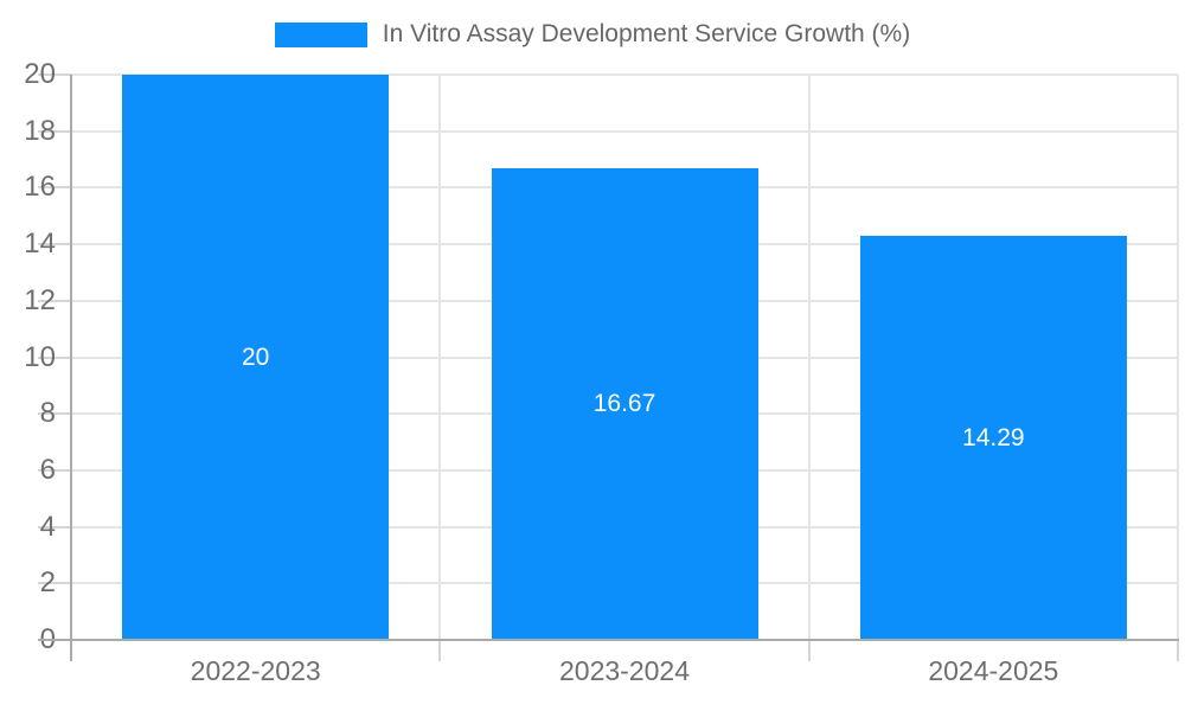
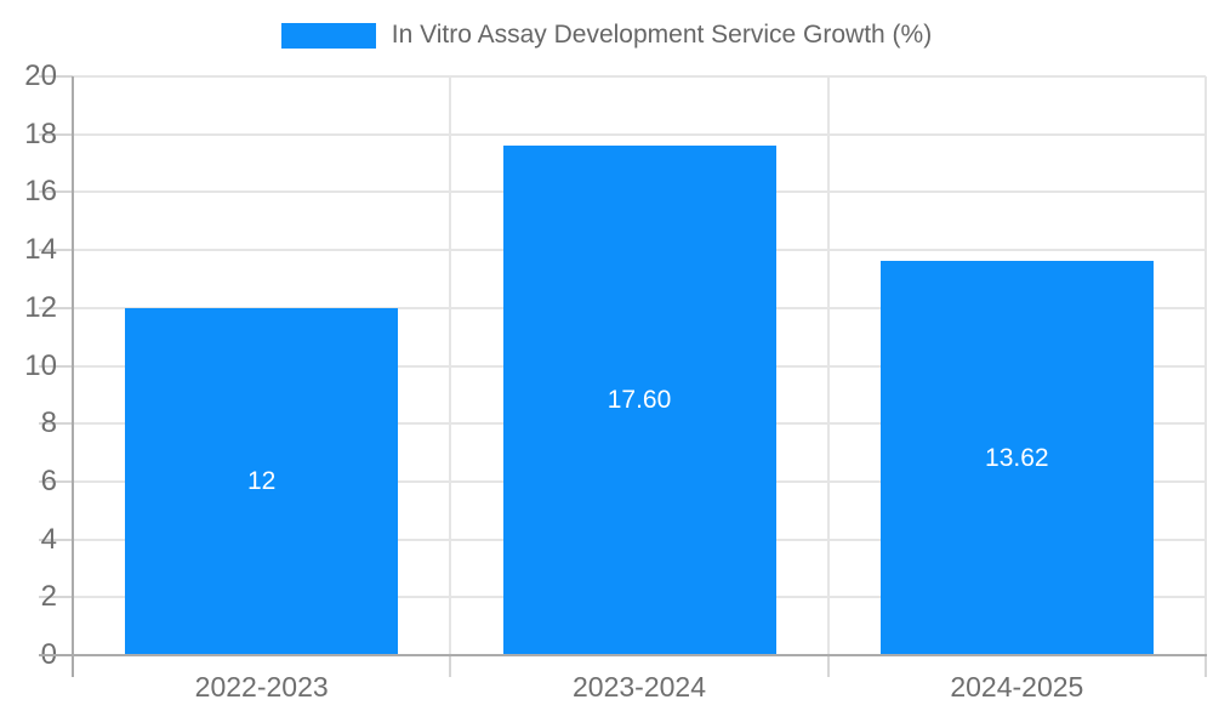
2022-2023: 20 -> 12
2023-2024: 16.67 -> 17.60
2024-2025: 14.29 -> 13.62
